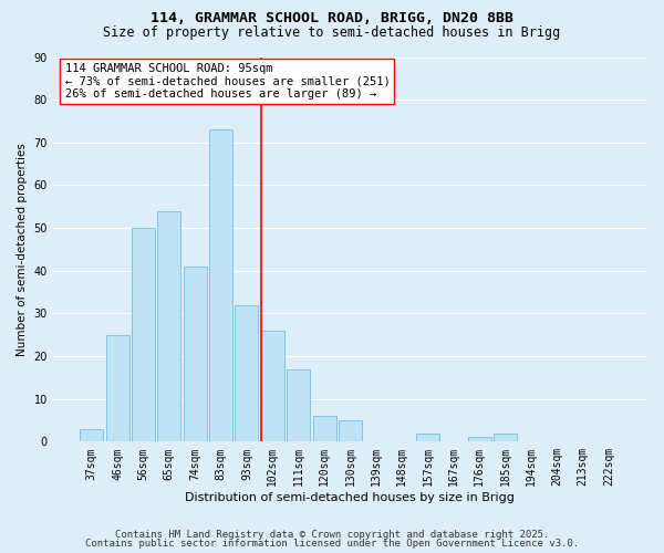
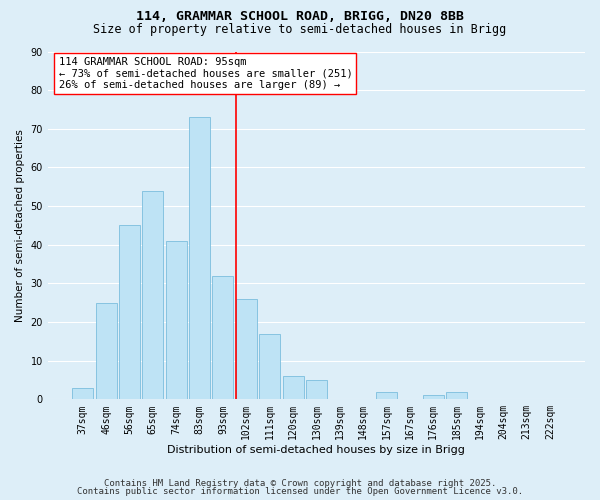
56sqm: 50 -> 45
